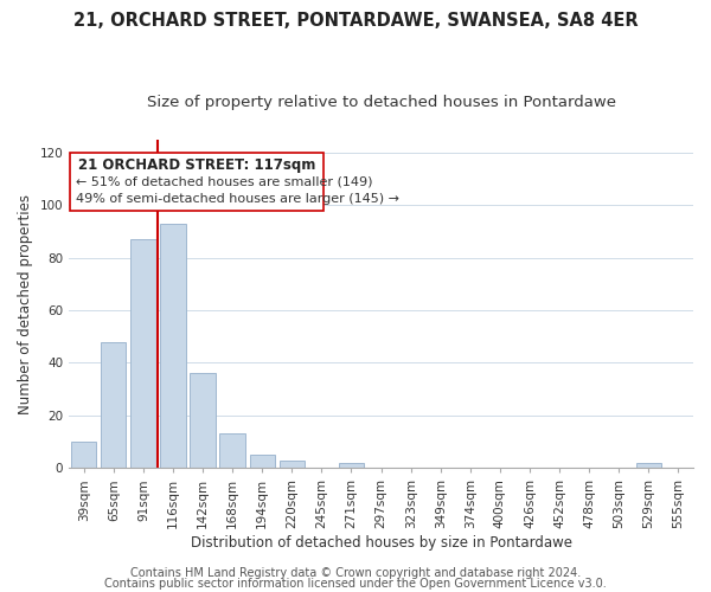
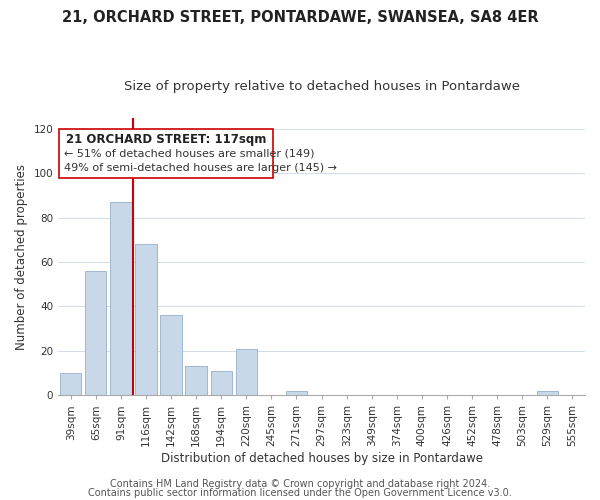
65sqm: 48 -> 56
116sqm: 93 -> 68
194sqm: 5 -> 11
220sqm: 3 -> 21
